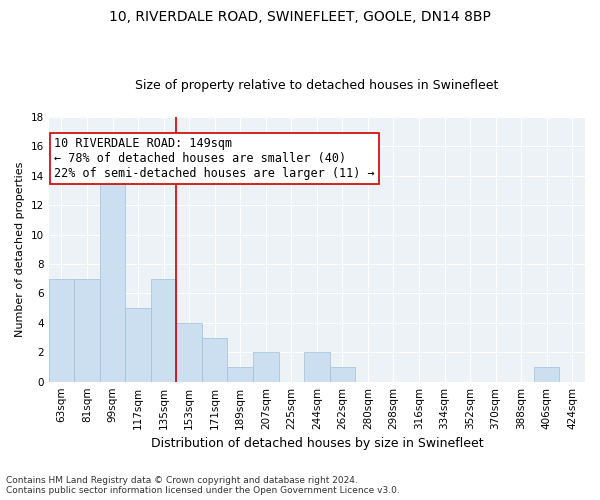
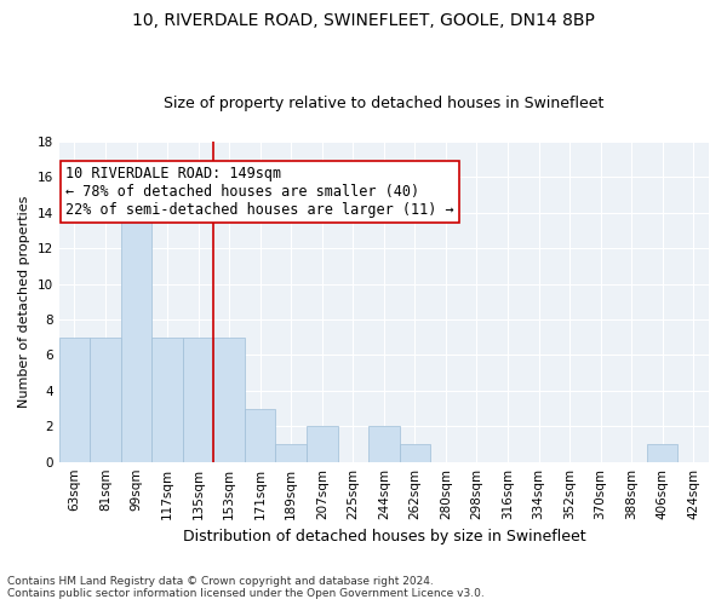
117sqm: 5 -> 7
153sqm: 4 -> 7
